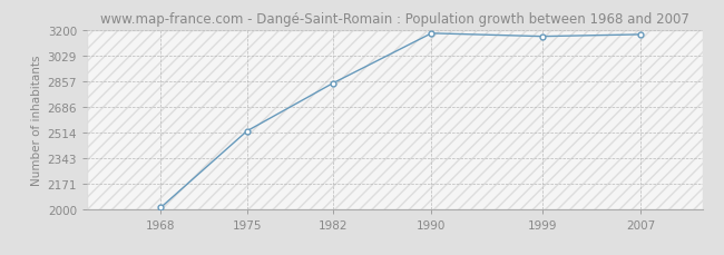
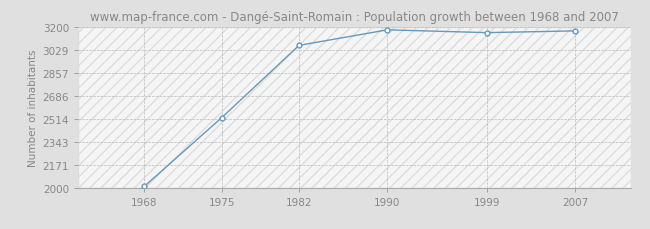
1982: 2840 -> 3060
